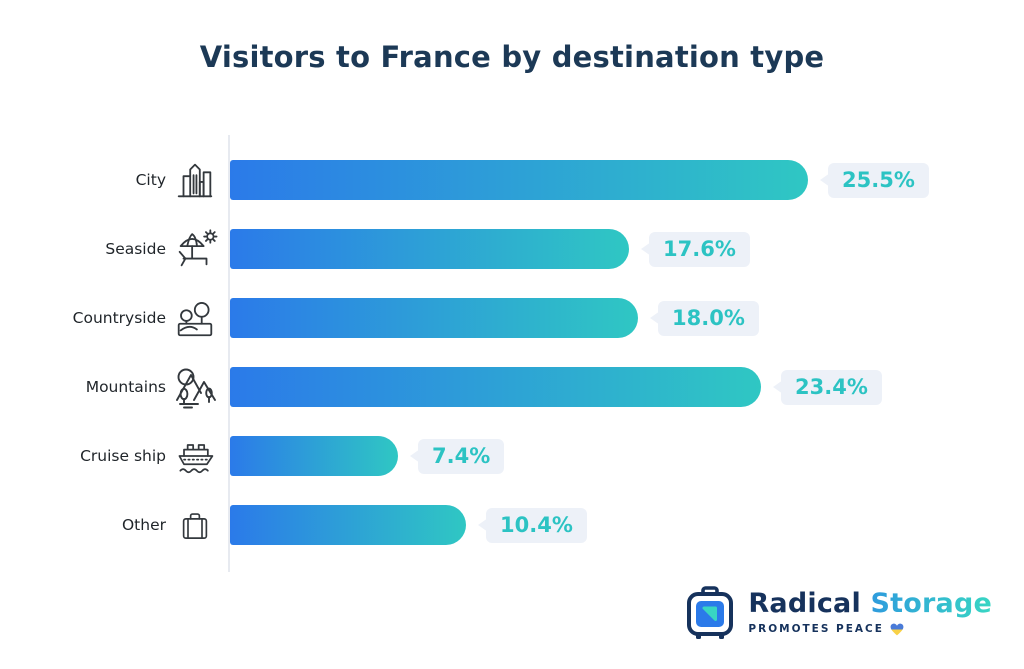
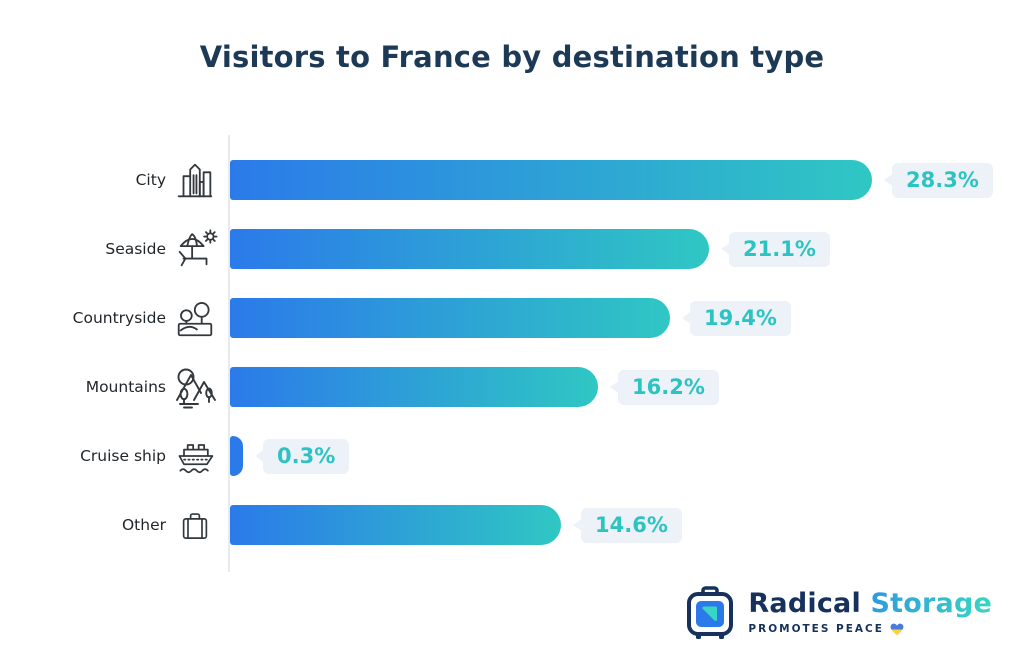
City: 25.5% -> 28.3%
Seaside: 17.6% -> 21.1%
Countryside: 18.0% -> 19.4%
Mountains: 23.4% -> 16.2%
Cruise ship: 7.4% -> 0.3%
Other: 10.4% -> 14.6%
